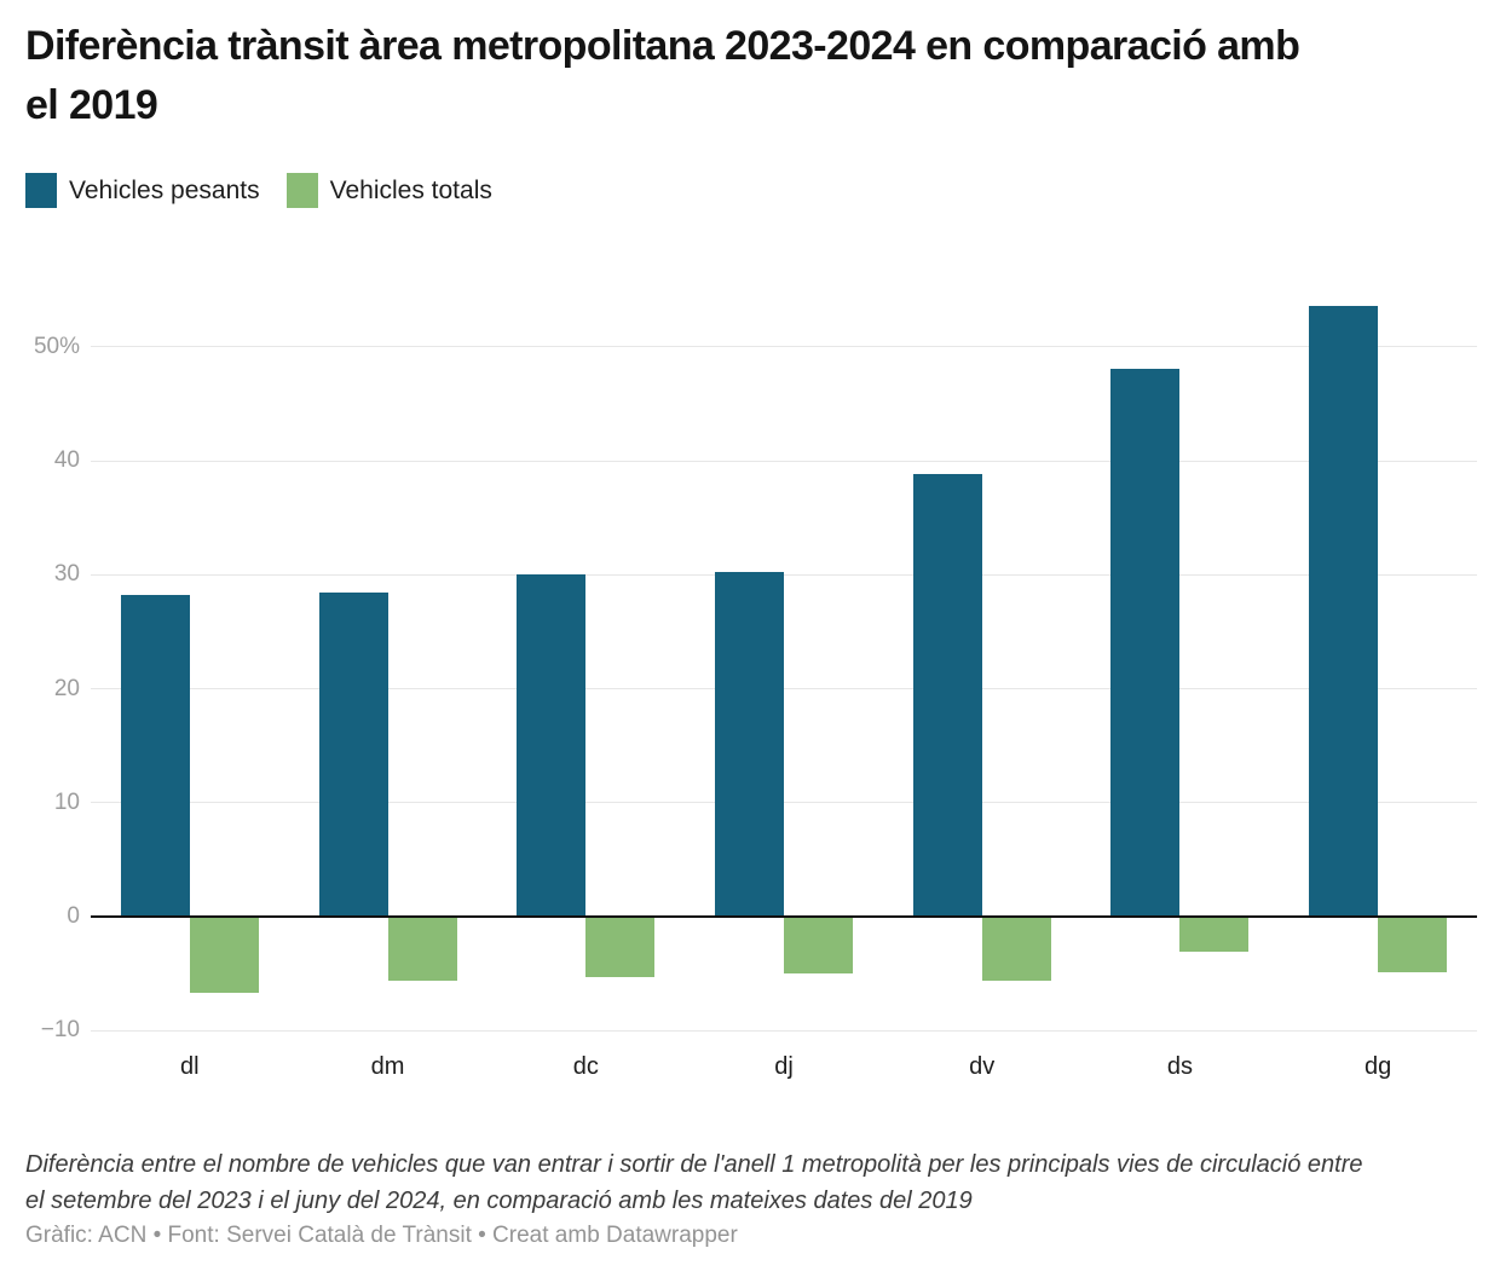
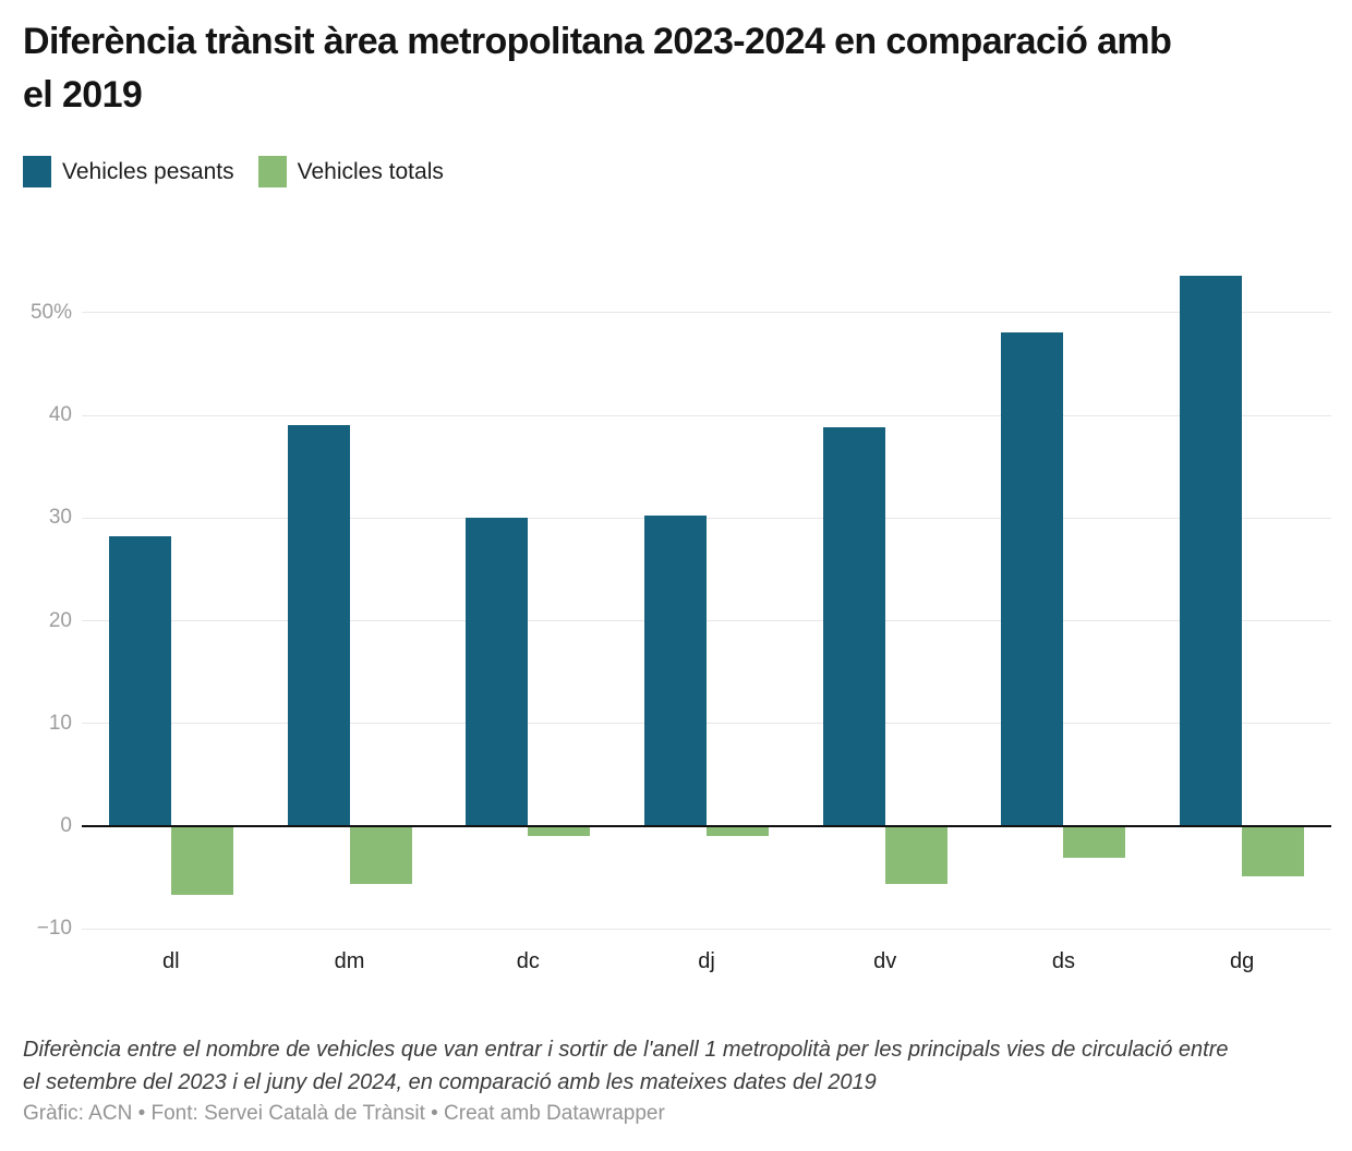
Vehicles pesants/dm: 28% -> 39%
Vehicles totals/dc: -5% -> -1%
Vehicles totals/dj: -5% -> -1%
